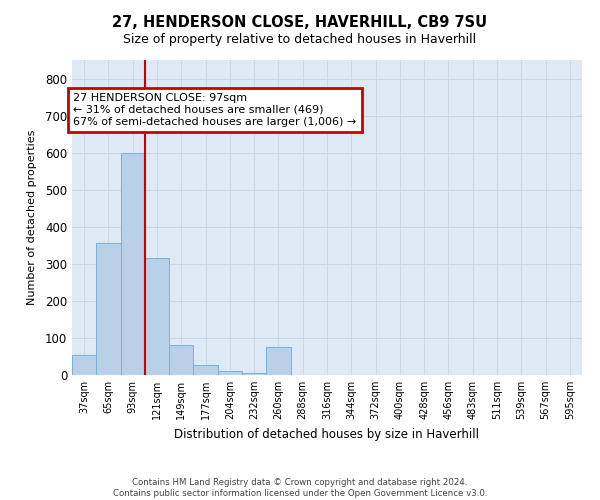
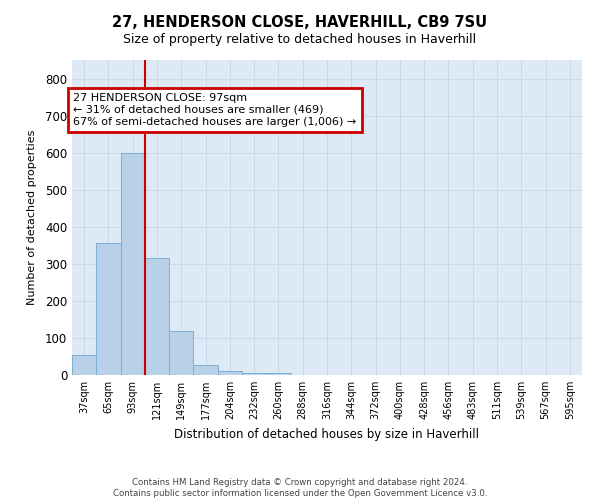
149sqm: 80 -> 120
260sqm: 75 -> 5
